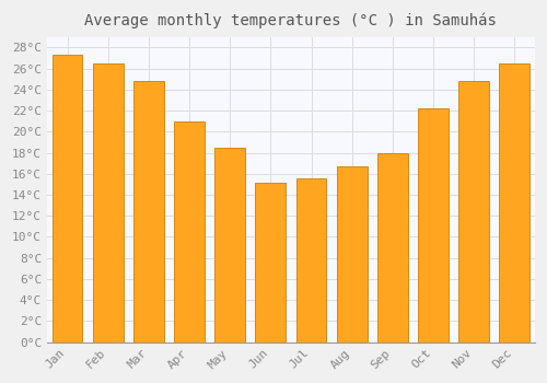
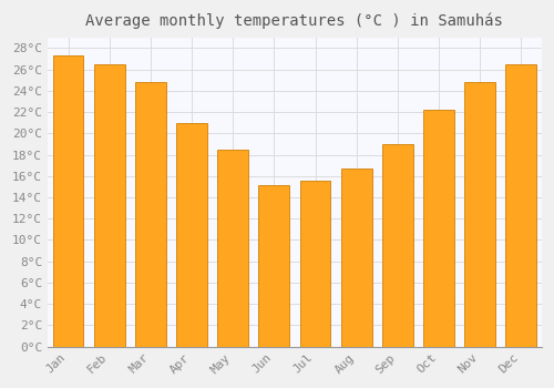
Sep: 18.0°C -> 19.0°C
